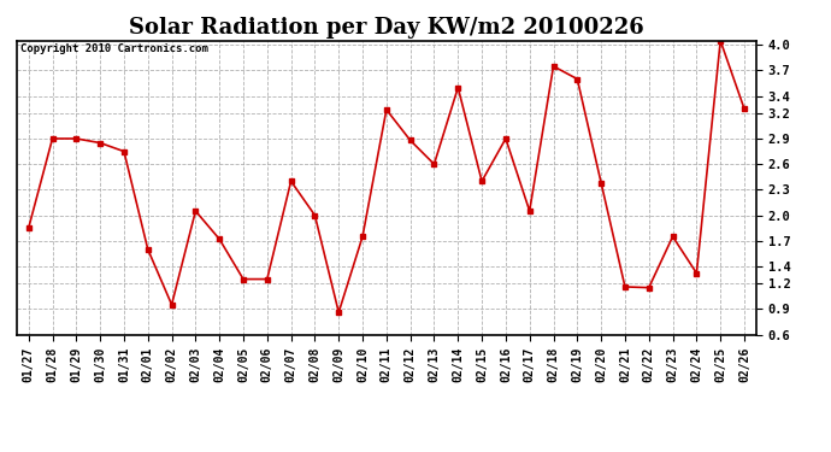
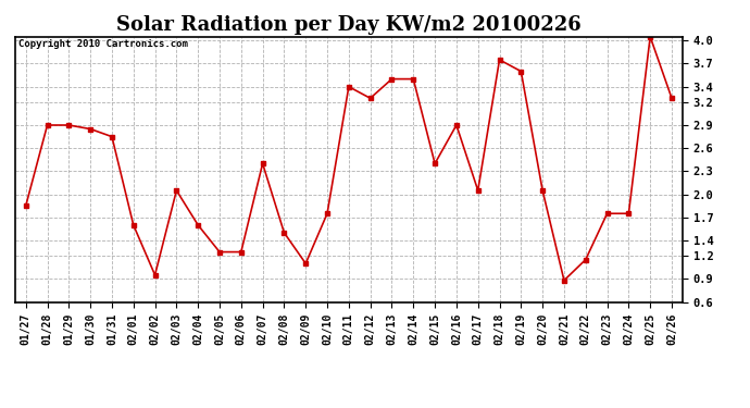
02/04: 1.72 -> 1.60
02/08: 2.00 -> 1.50
02/09: 0.86 -> 1.10
02/11: 3.24 -> 3.40
02/12: 2.88 -> 3.25
02/13: 2.60 -> 3.50
02/20: 2.38 -> 2.05
02/21: 1.16 -> 0.88
02/24: 1.32 -> 1.75
